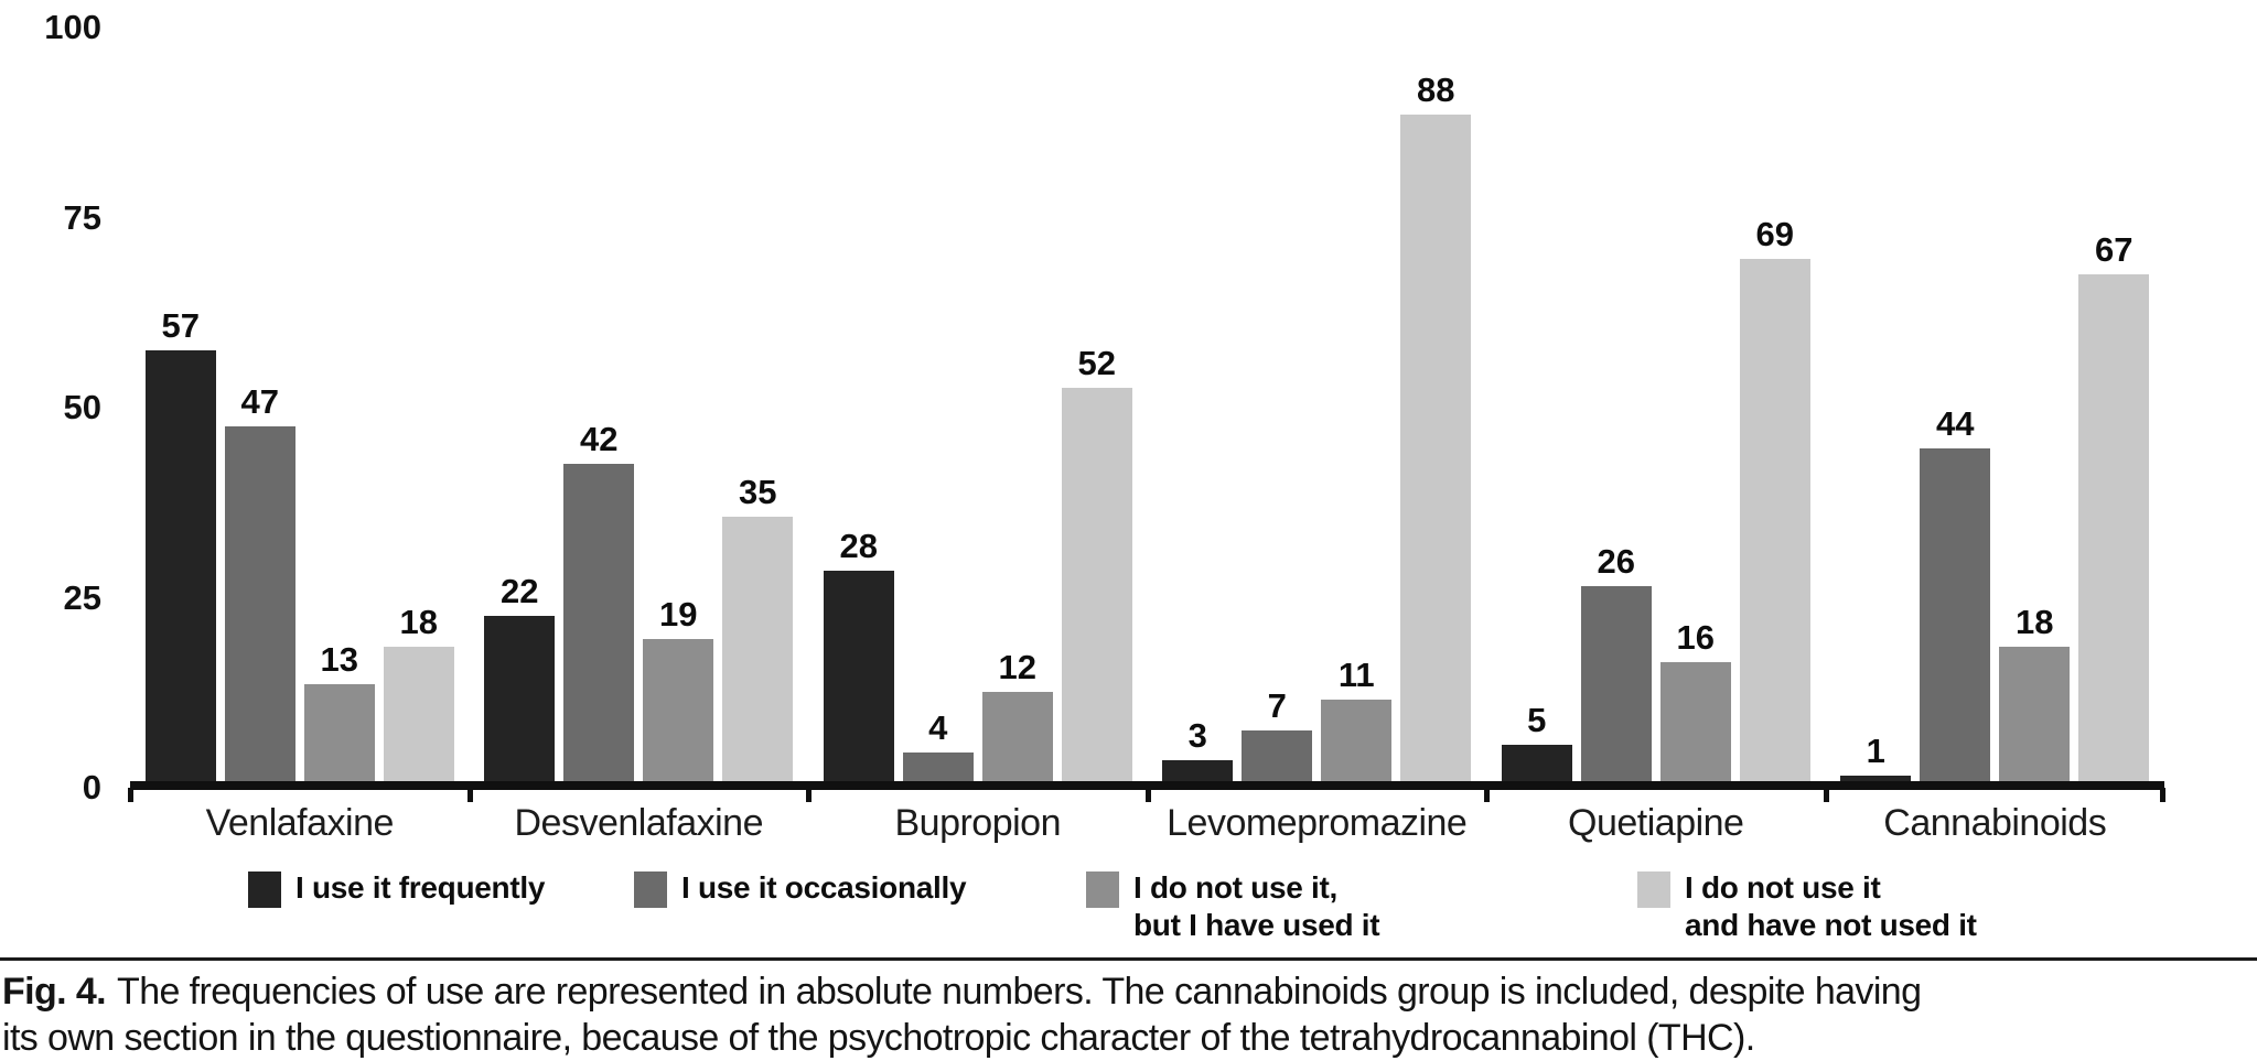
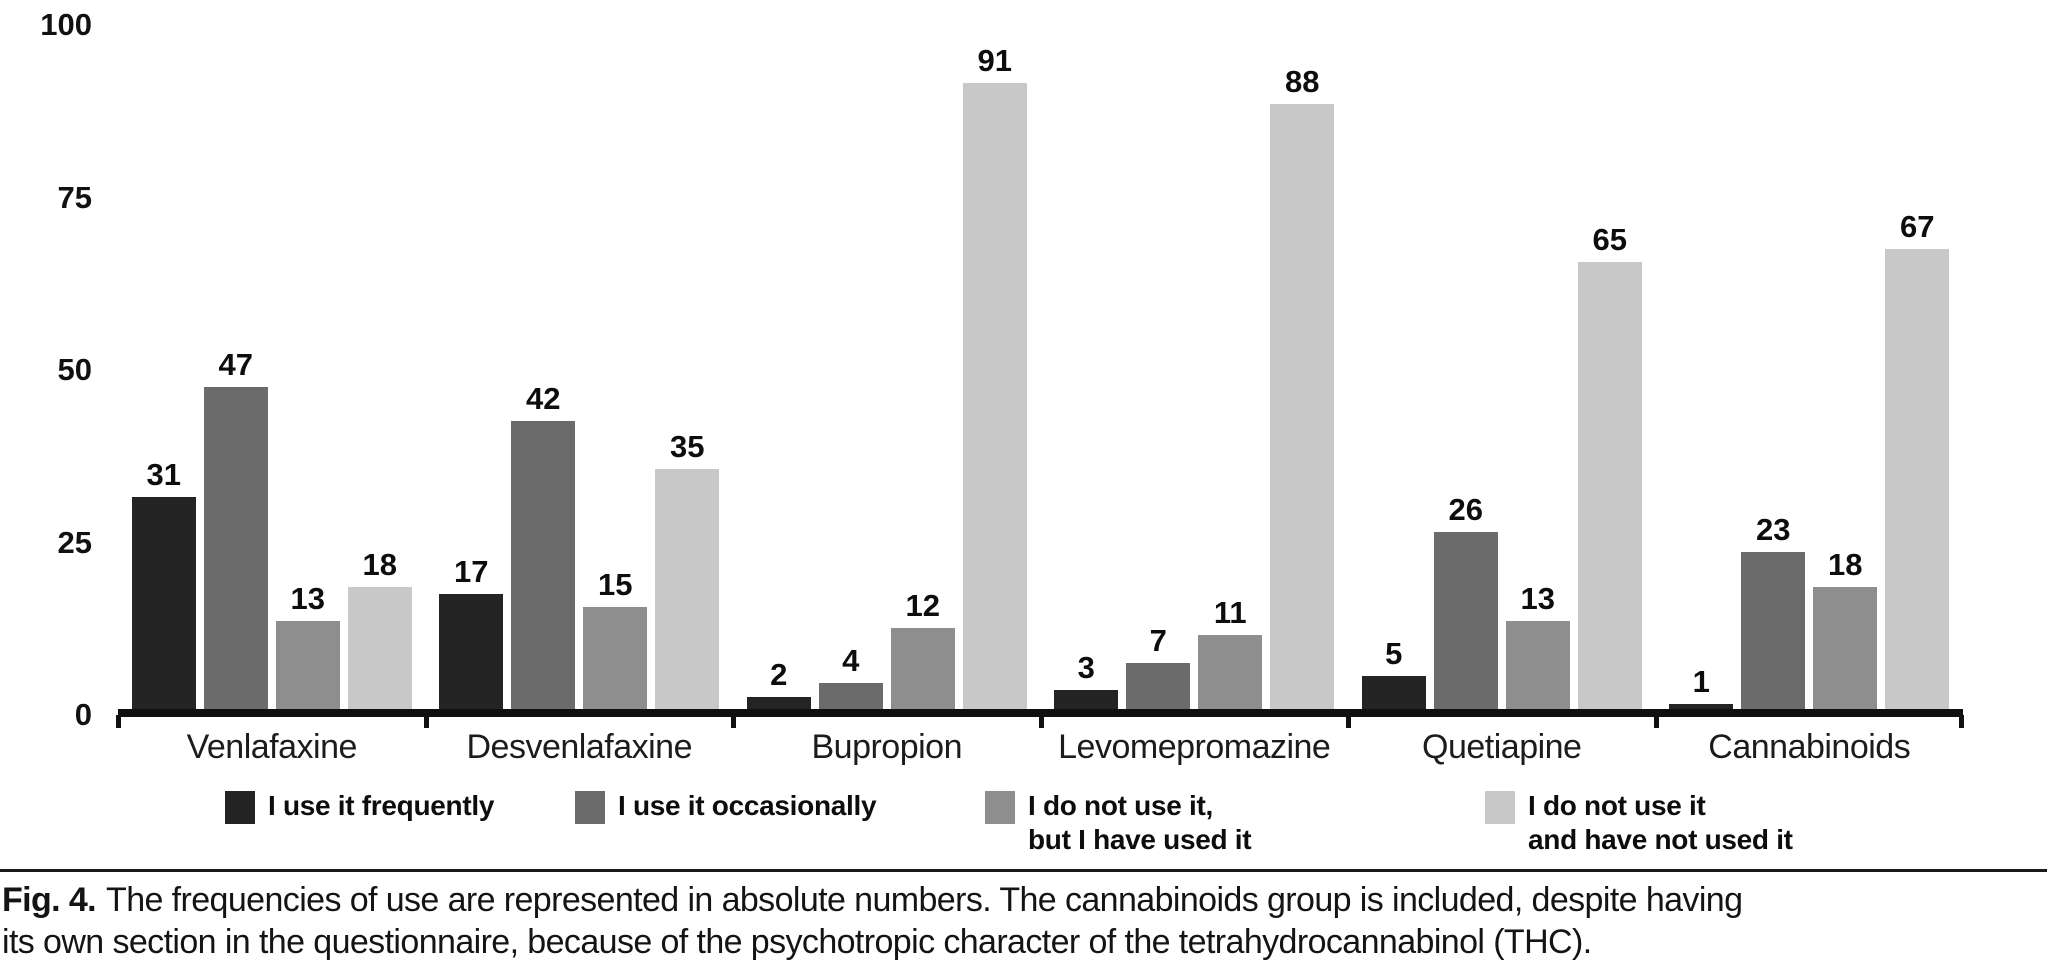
I use it frequently/Venlafaxine: 57 -> 31
I use it frequently/Desvenlafaxine: 22 -> 17
I do not use it, but I have used it/Desvenlafaxine: 19 -> 15
I use it frequently/Bupropion: 28 -> 2
I do not use it and have not used it/Bupropion: 52 -> 91
I do not use it, but I have used it/Quetiapine: 16 -> 13
I do not use it and have not used it/Quetiapine: 69 -> 65
I use it occasionally/Cannabinoids: 44 -> 23
